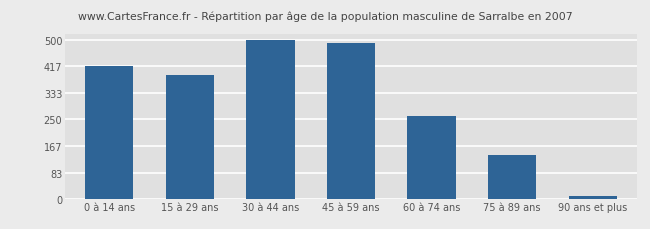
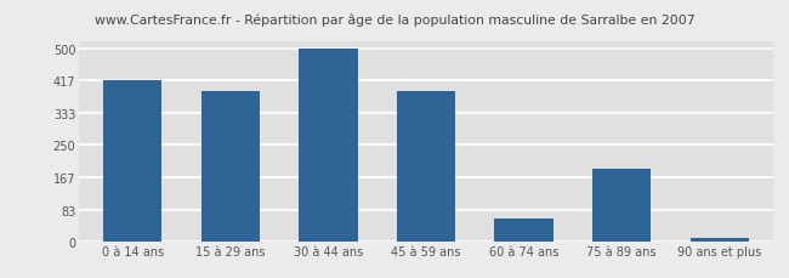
45 à 59 ans: 490 -> 390
60 à 74 ans: 262 -> 60
75 à 89 ans: 140 -> 190
